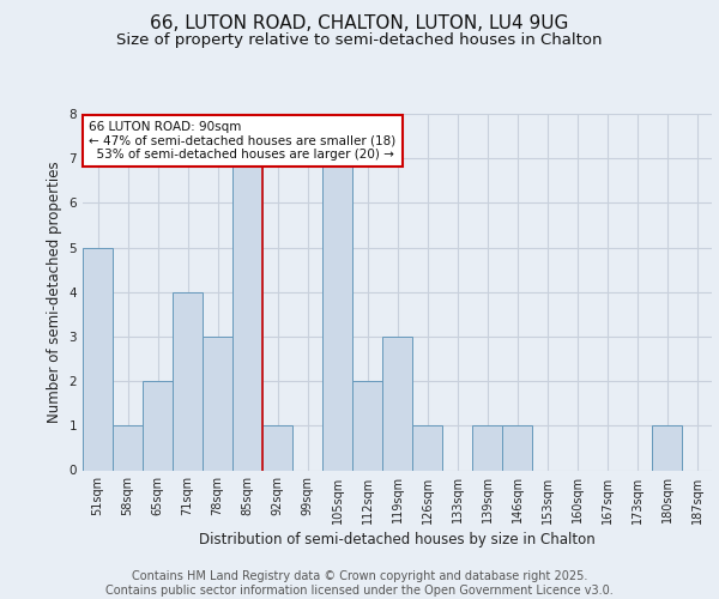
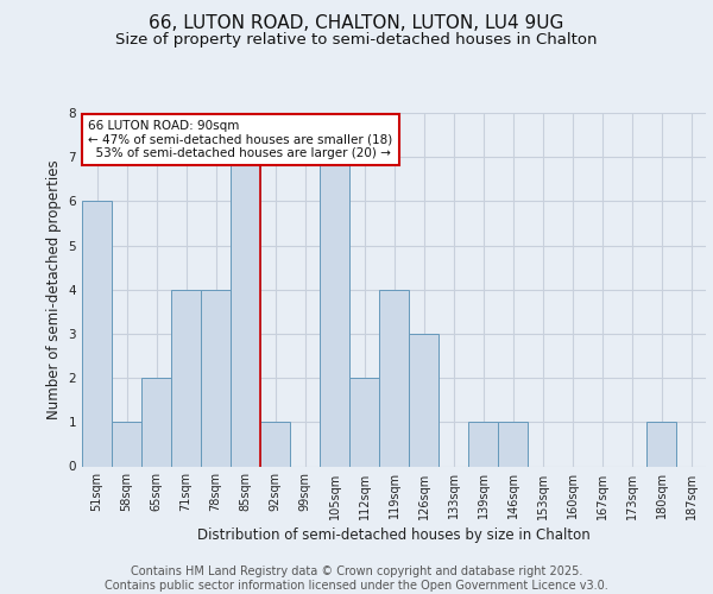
51sqm: 5 -> 6
78sqm: 3 -> 4
119sqm: 3 -> 4
126sqm: 1 -> 3
